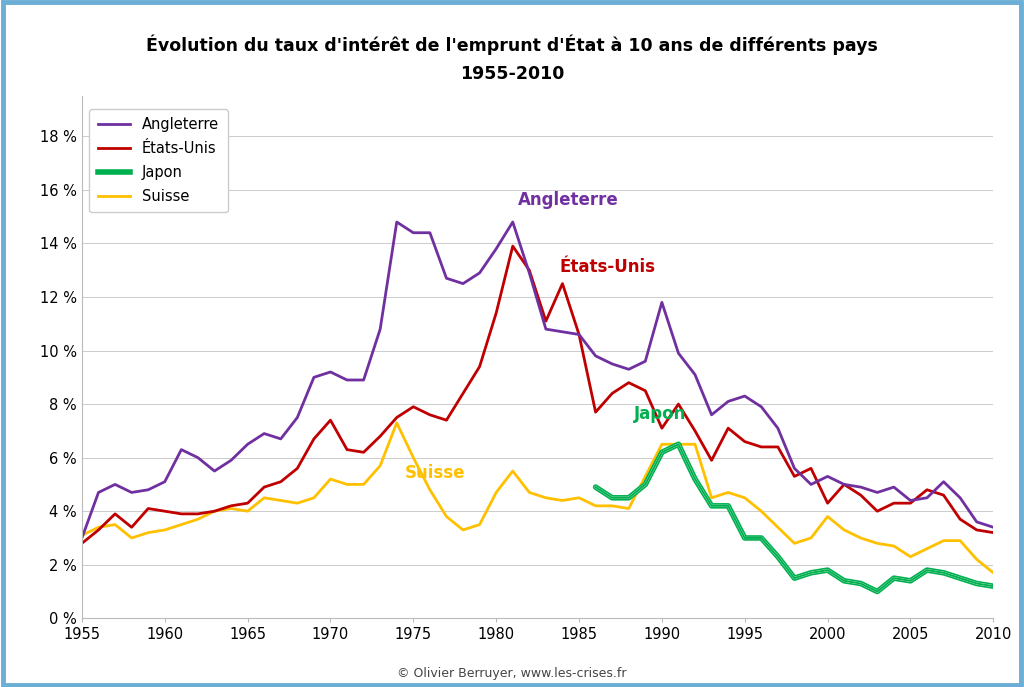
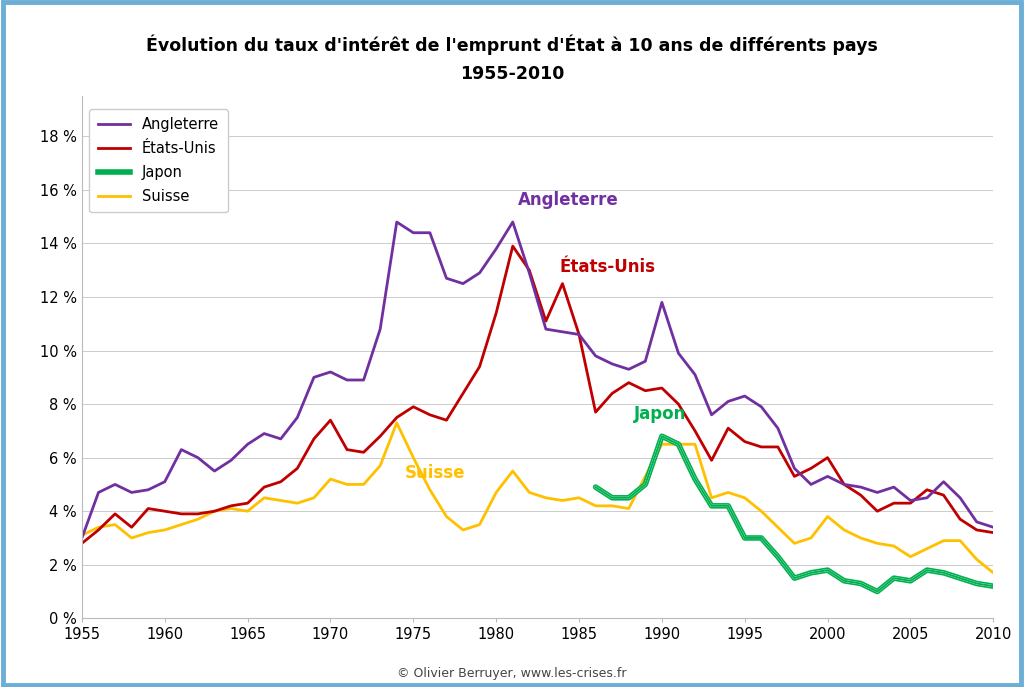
États-Unis/1990: 7.1 % -> 8.6 %
Japon/1990: 6.2 % -> 6.8 %
États-Unis/2000: 4.3 % -> 6.0 %
